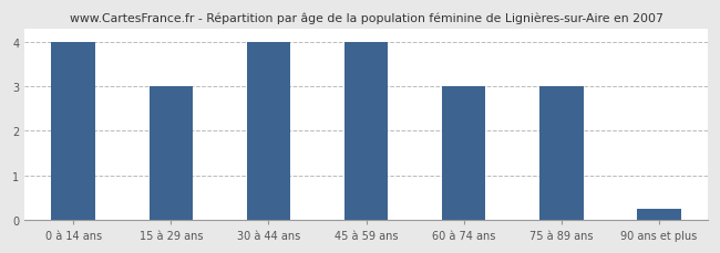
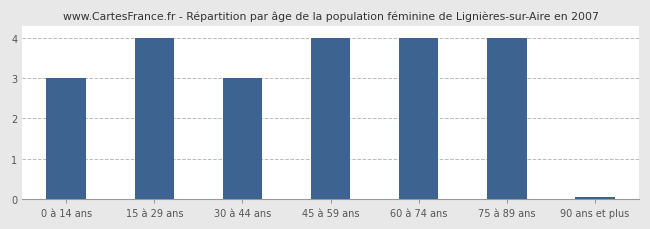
0 à 14 ans: 4.00 -> 3.00
15 à 29 ans: 3.00 -> 4.00
30 à 44 ans: 4.00 -> 3.00
60 à 74 ans: 3.00 -> 4.00
75 à 89 ans: 3.00 -> 4.00
90 ans et plus: 0.25 -> 0.05
